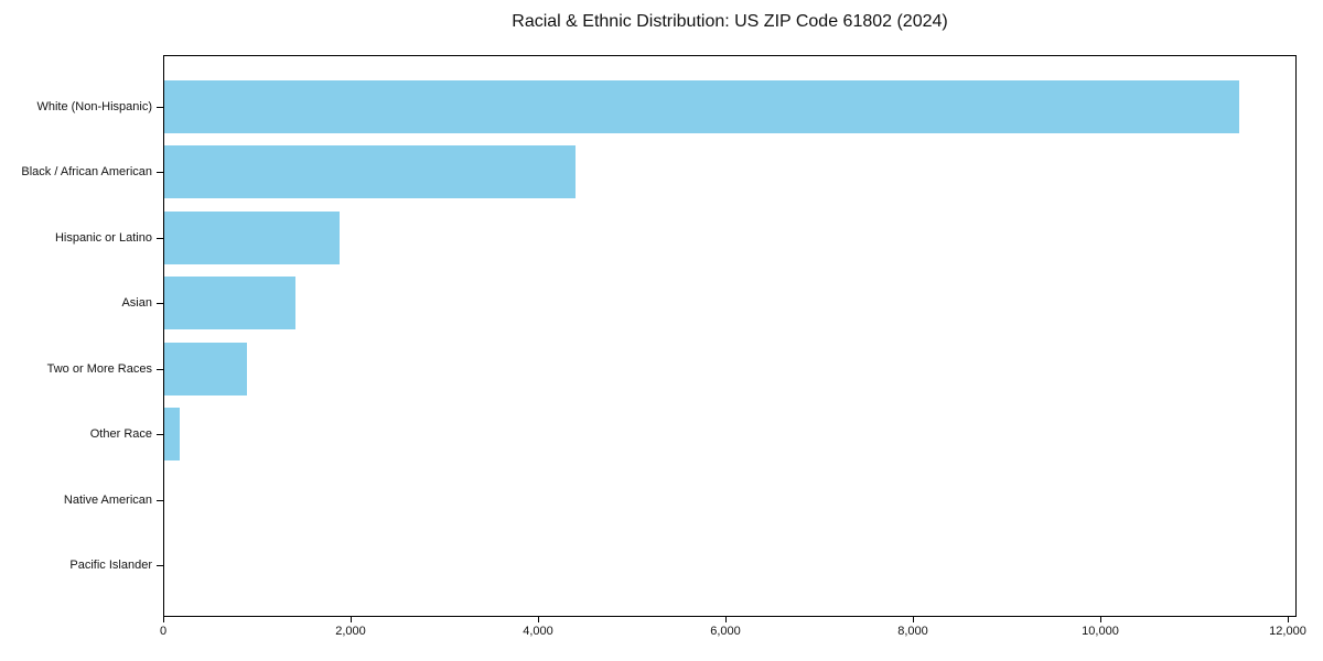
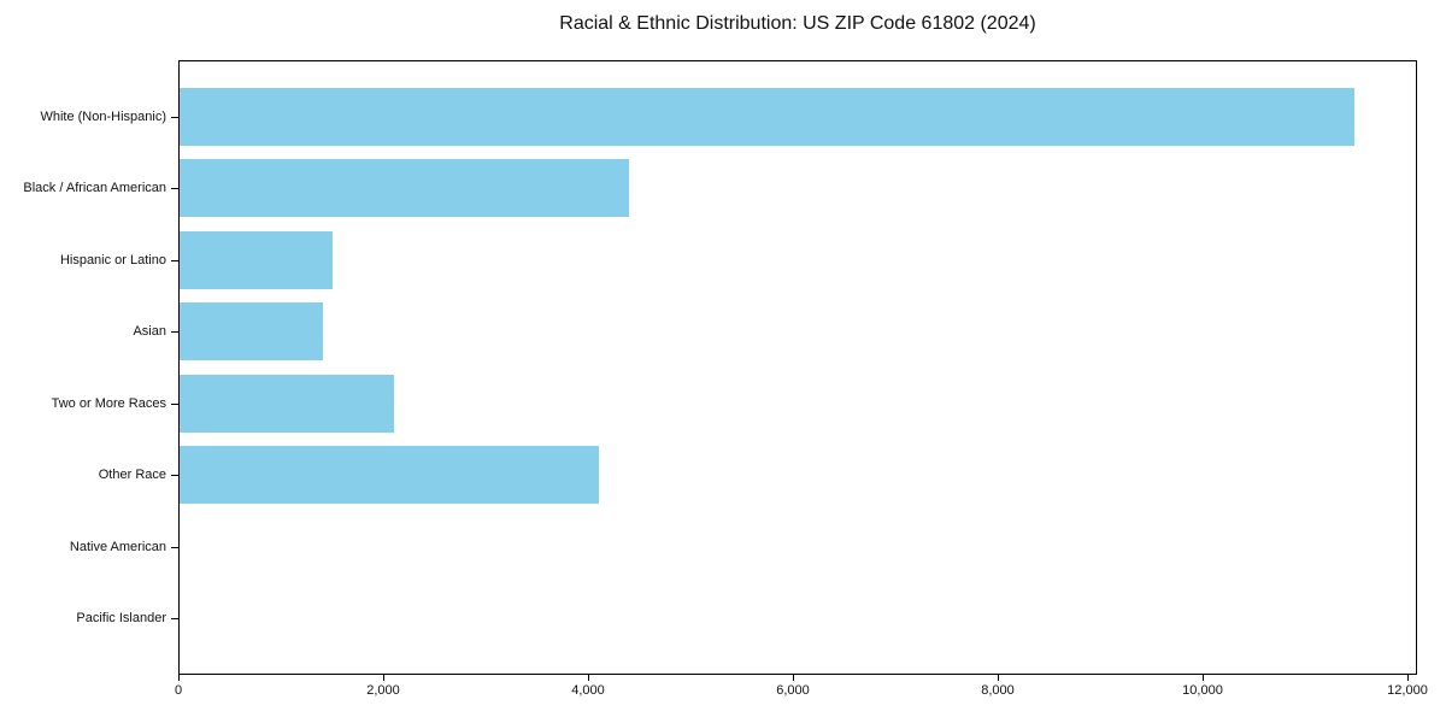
Hispanic or Latino: 1900 -> 1500
Two or More Races: 900 -> 2100
Other Race: 200 -> 4100
